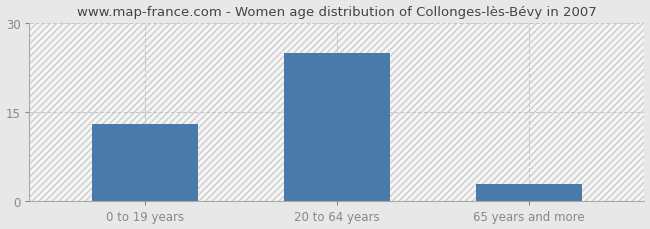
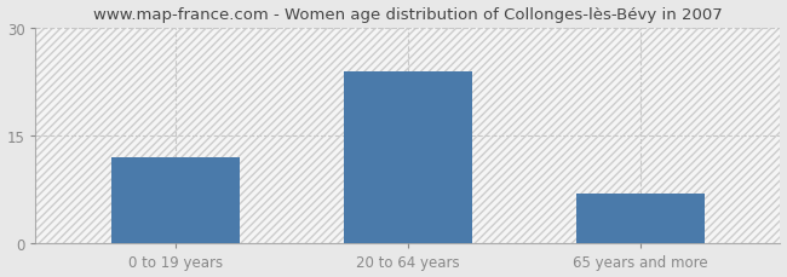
0 to 19 years: 13 -> 12
20 to 64 years: 25 -> 24
65 years and more: 3 -> 7
